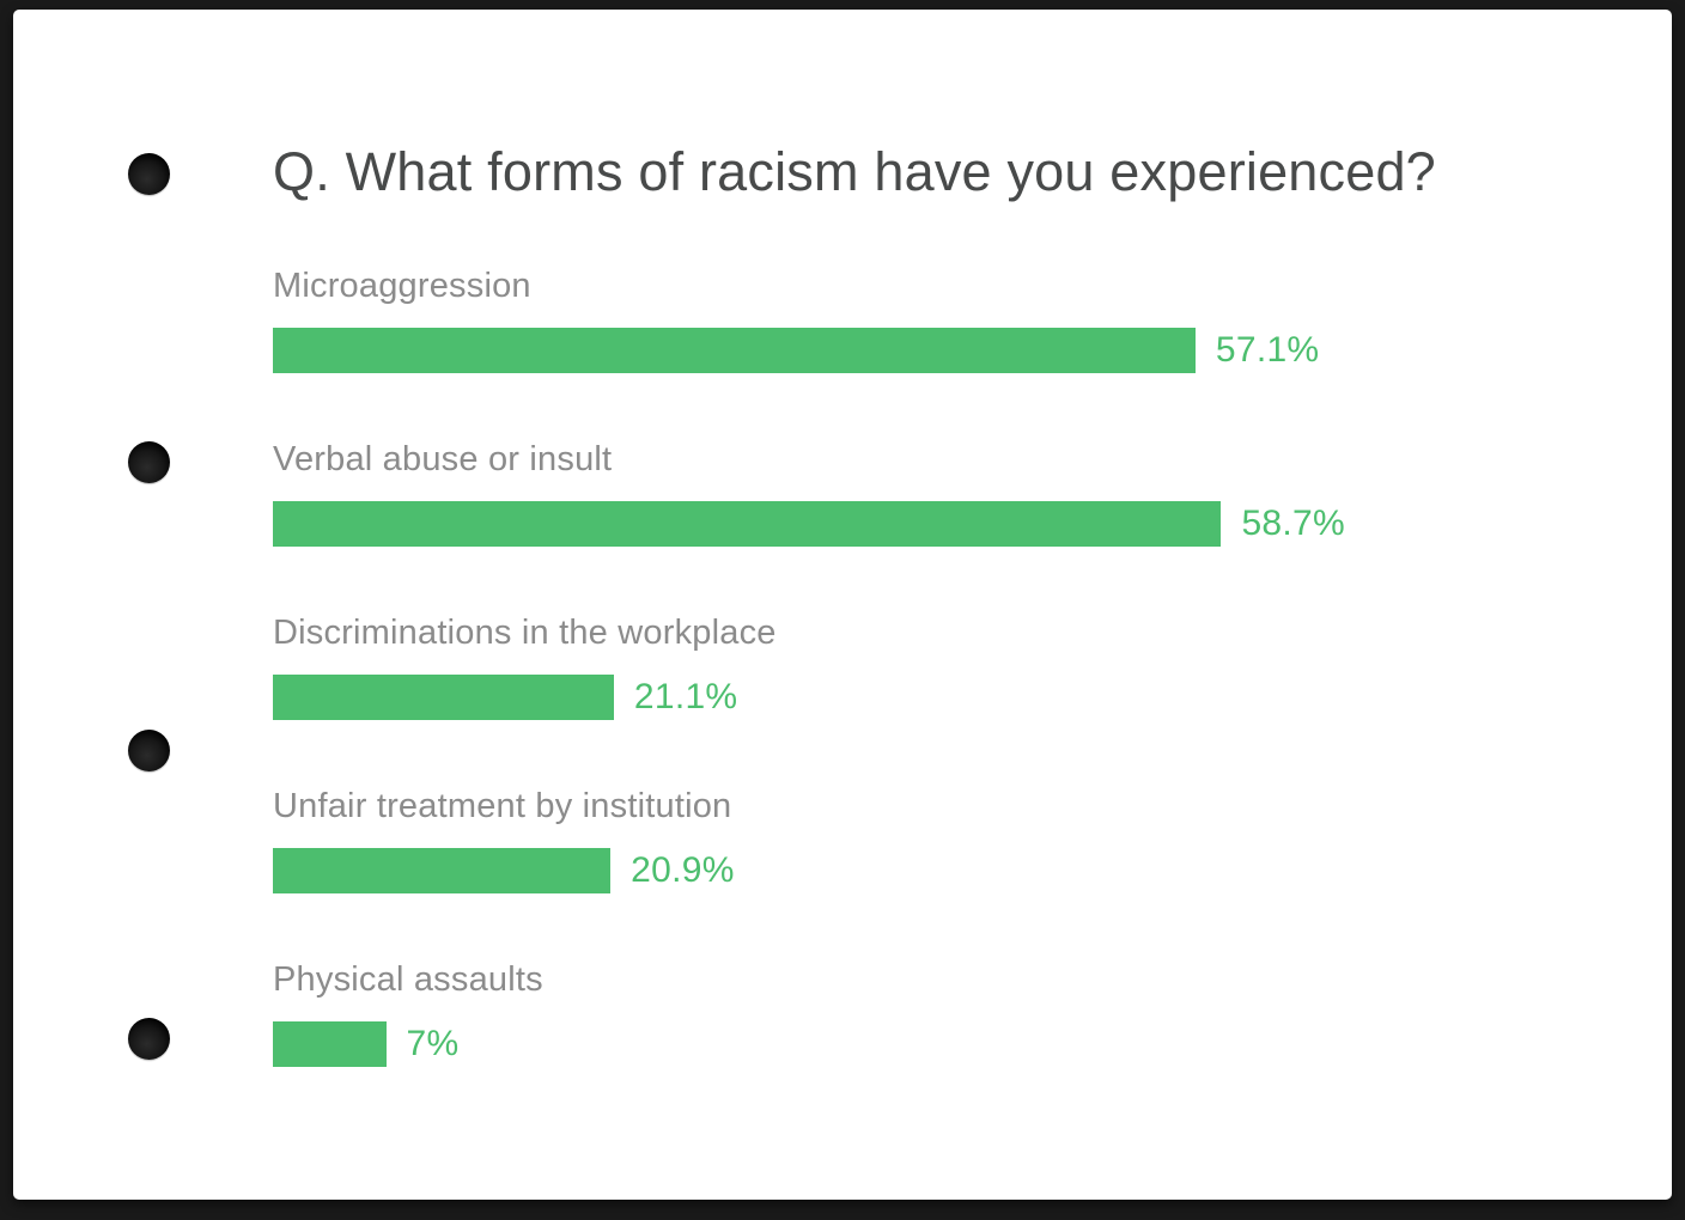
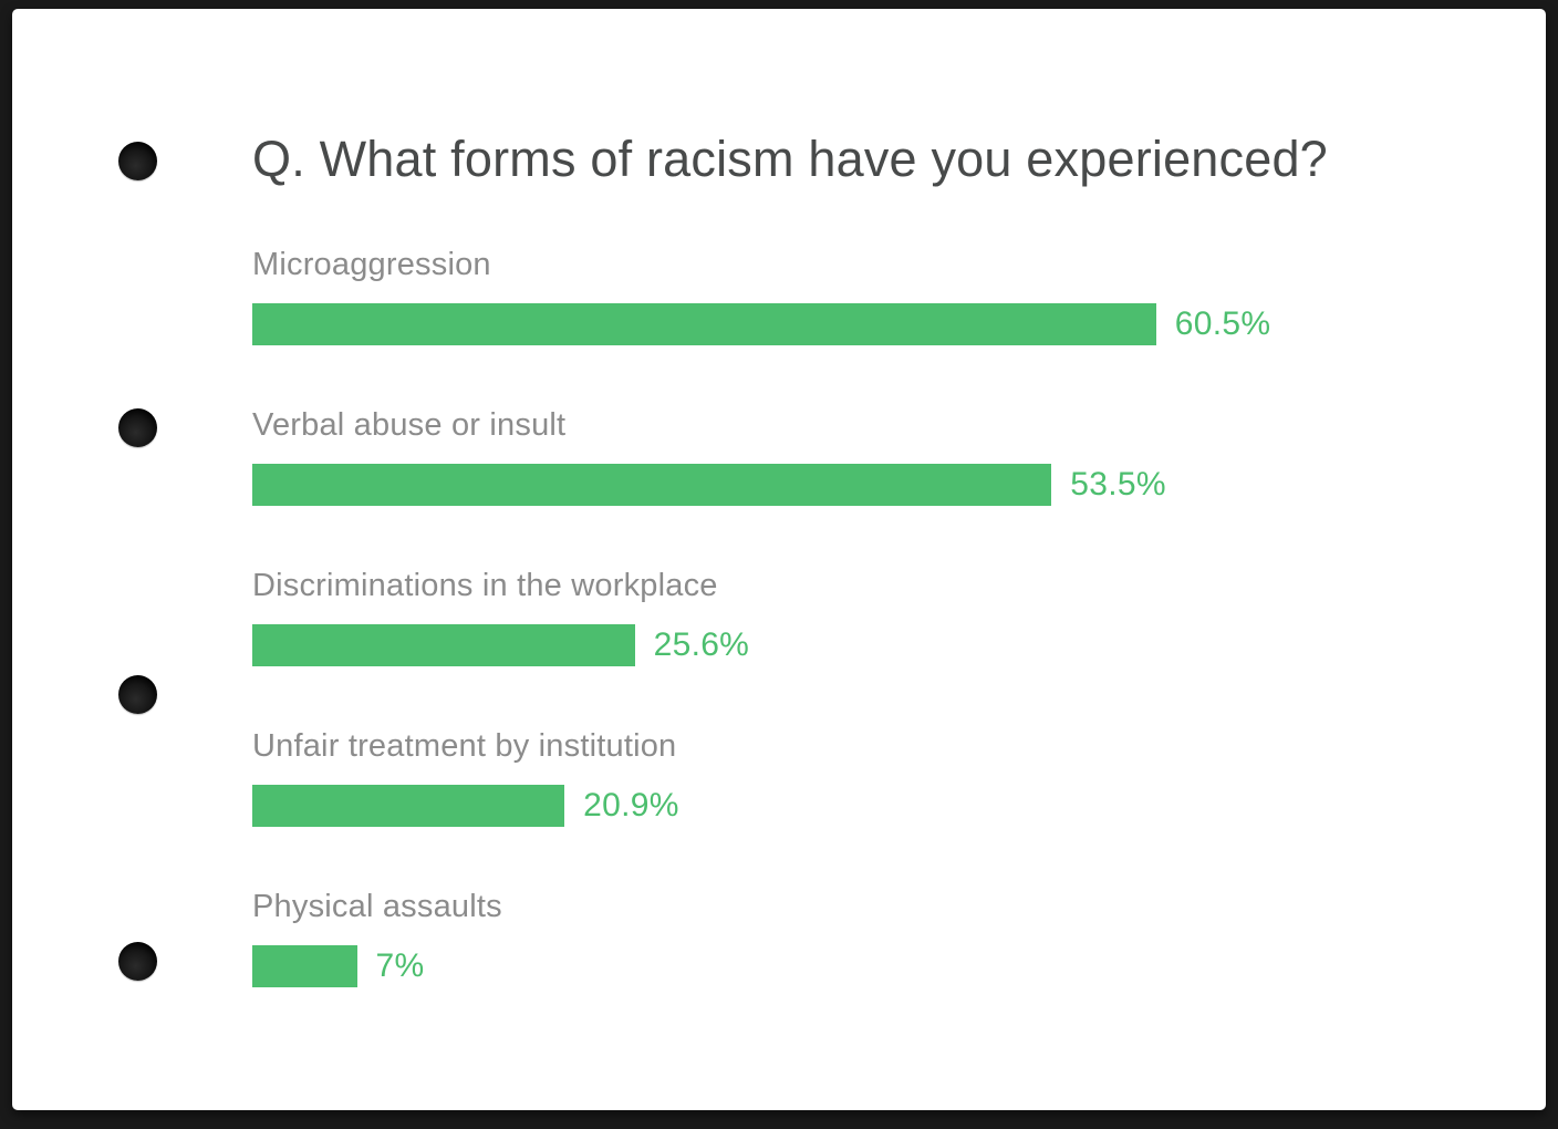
Microaggression: 57.1% -> 60.5%
Verbal abuse or insult: 58.7% -> 53.5%
Discriminations in the workplace: 21.1% -> 25.6%
